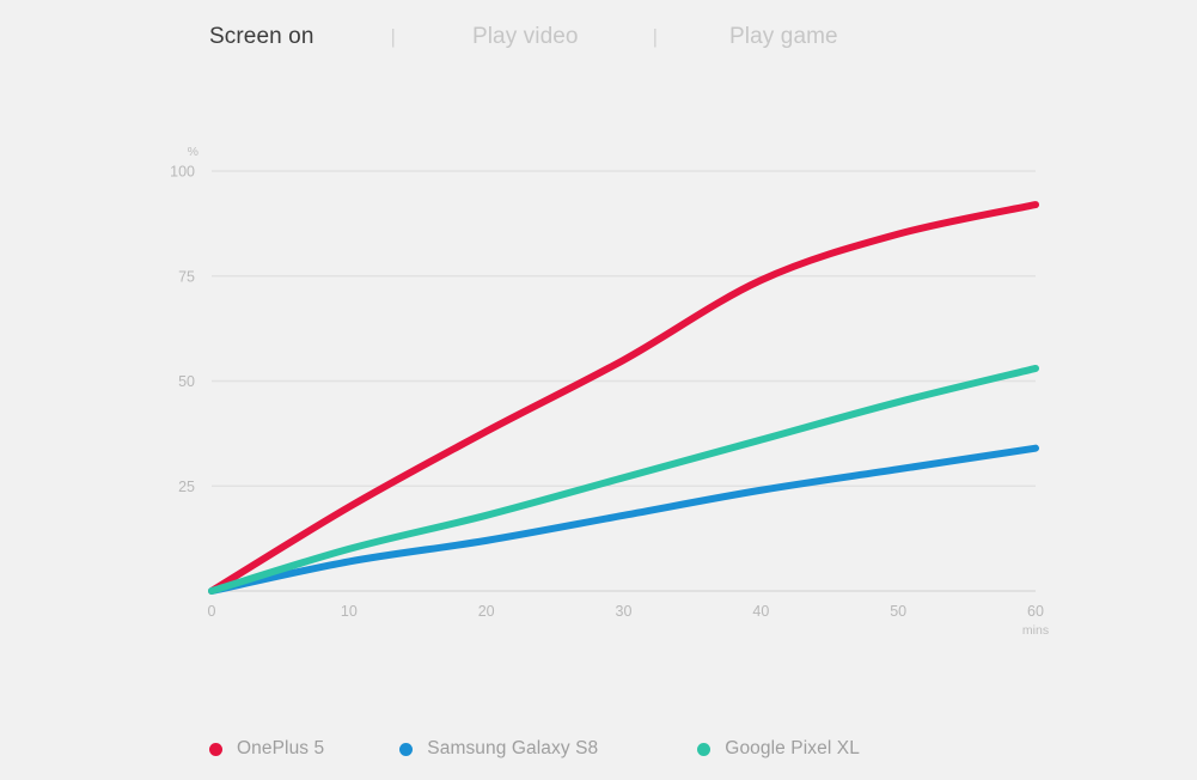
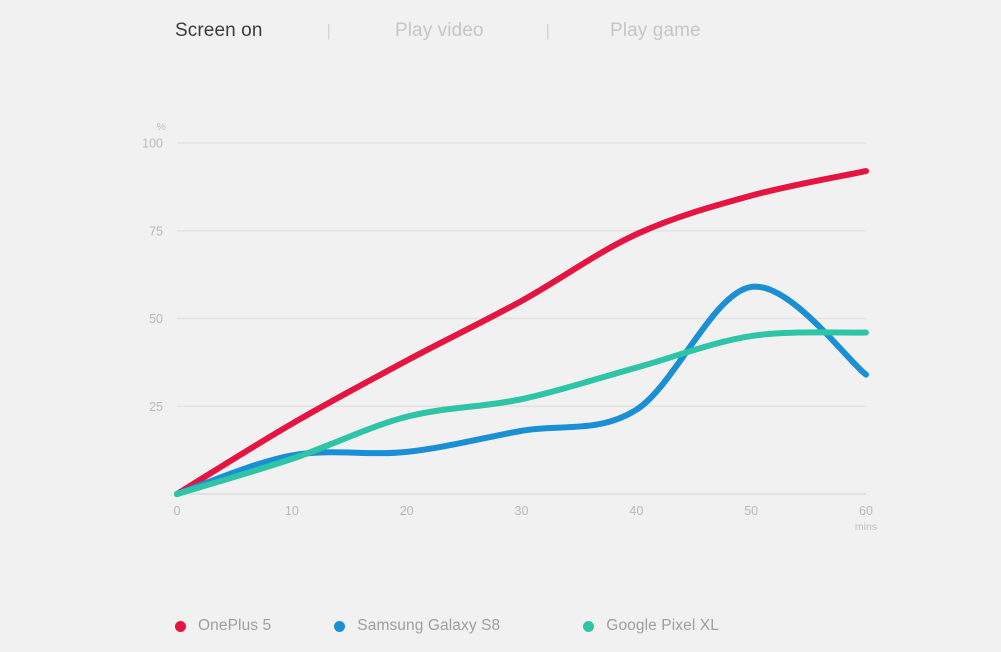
Samsung Galaxy S8/10: 7 -> 11
Google Pixel XL/20: 18 -> 22
Samsung Galaxy S8/50: 29 -> 59
Google Pixel XL/60: 53 -> 46
